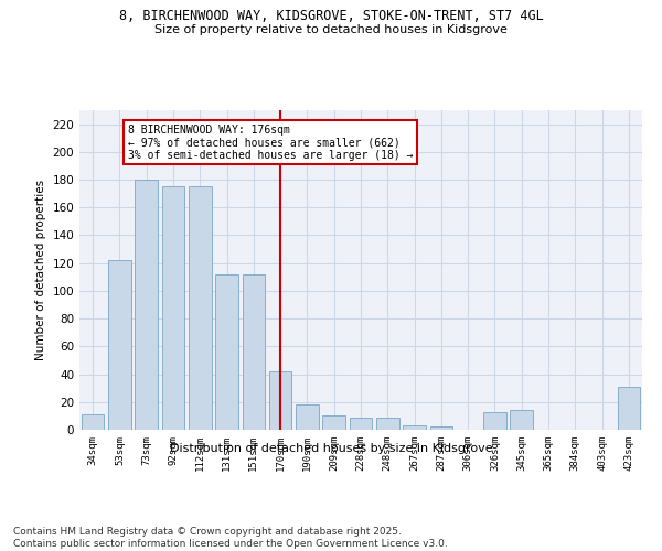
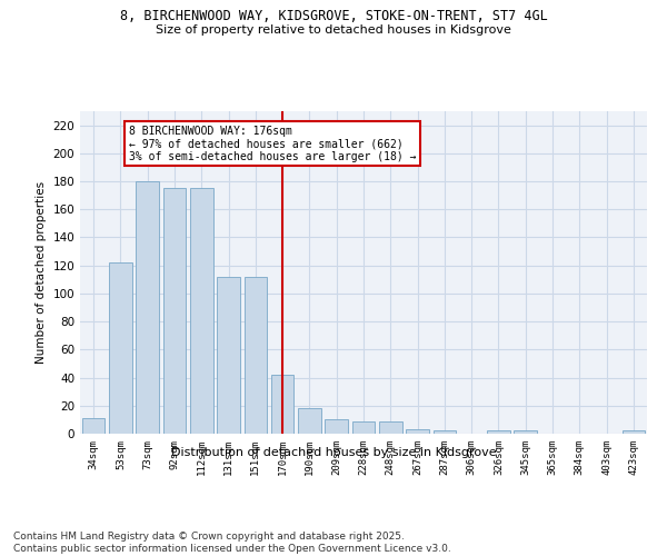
326sqm: 13 -> 2
345sqm: 14 -> 2
423sqm: 31 -> 2
